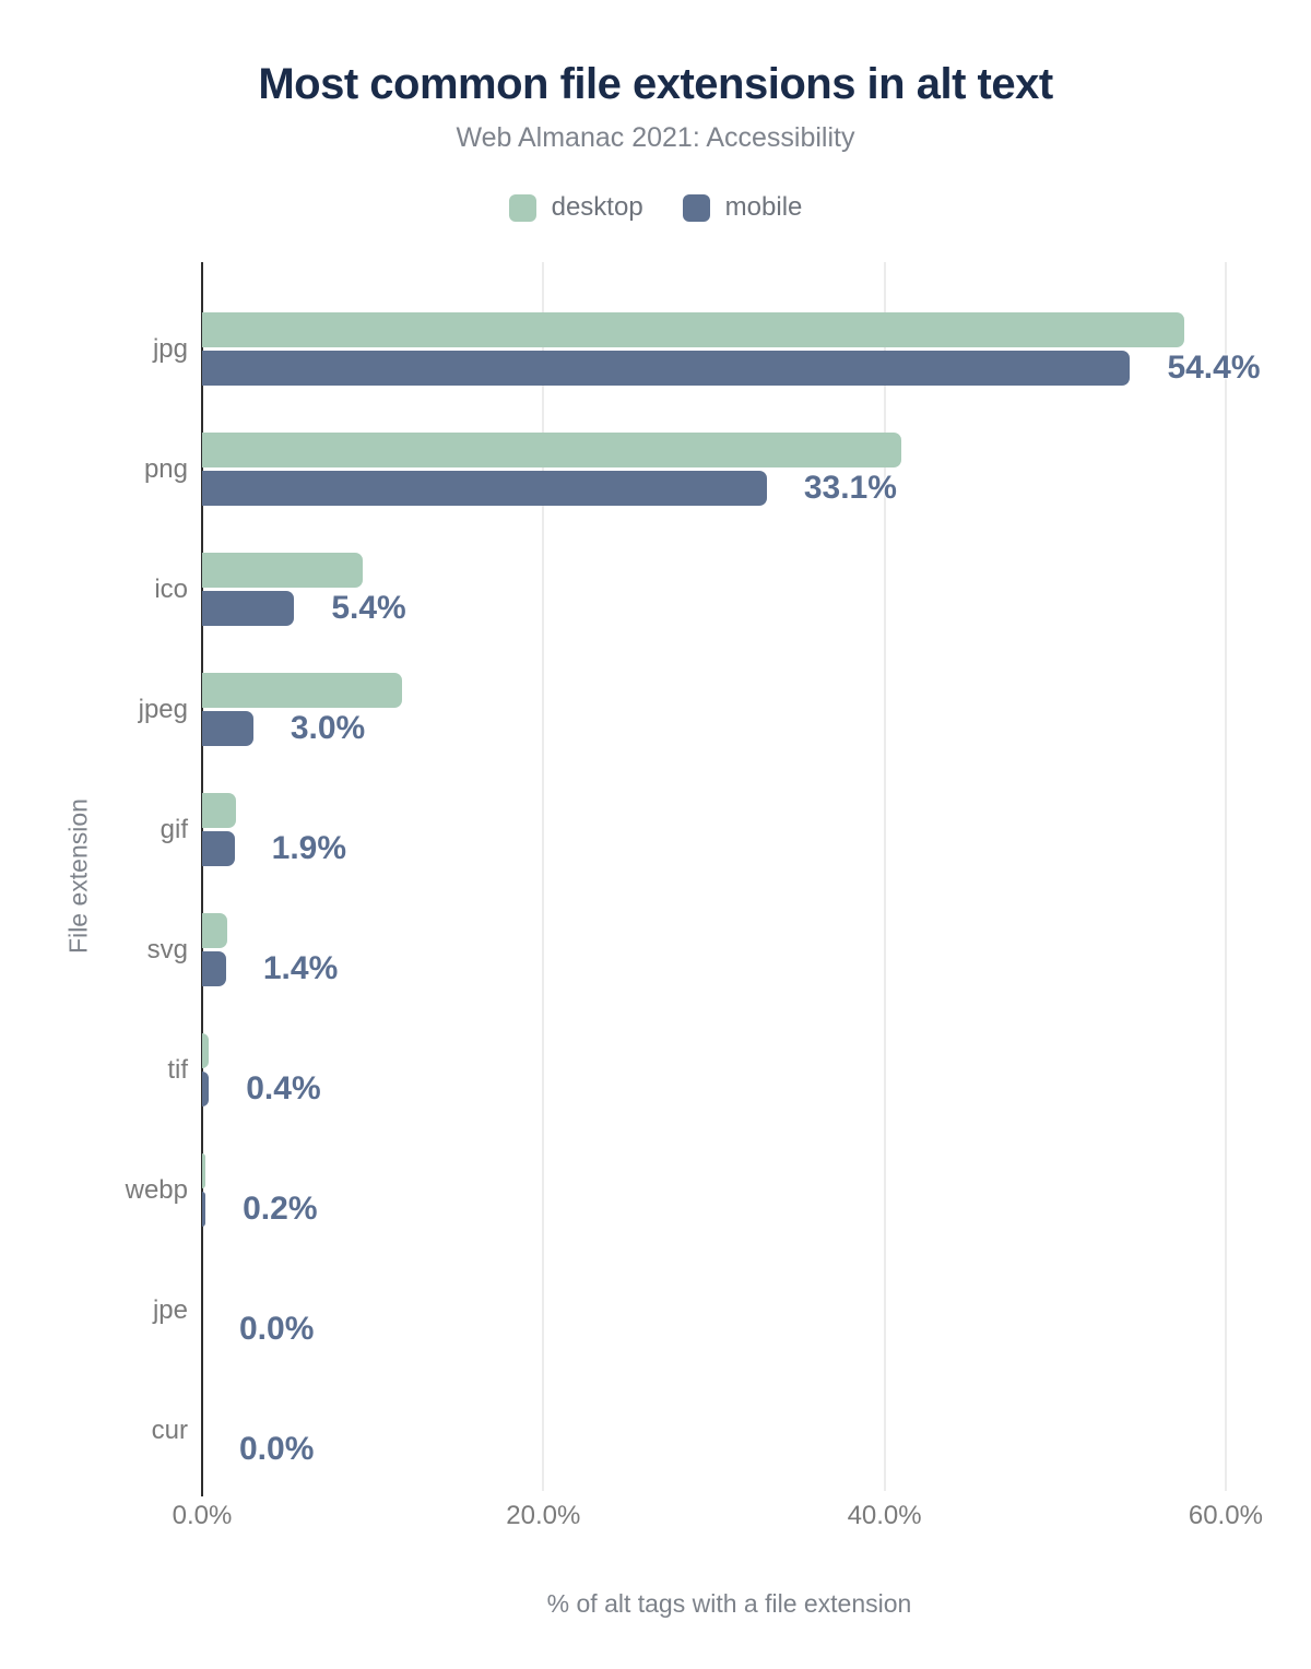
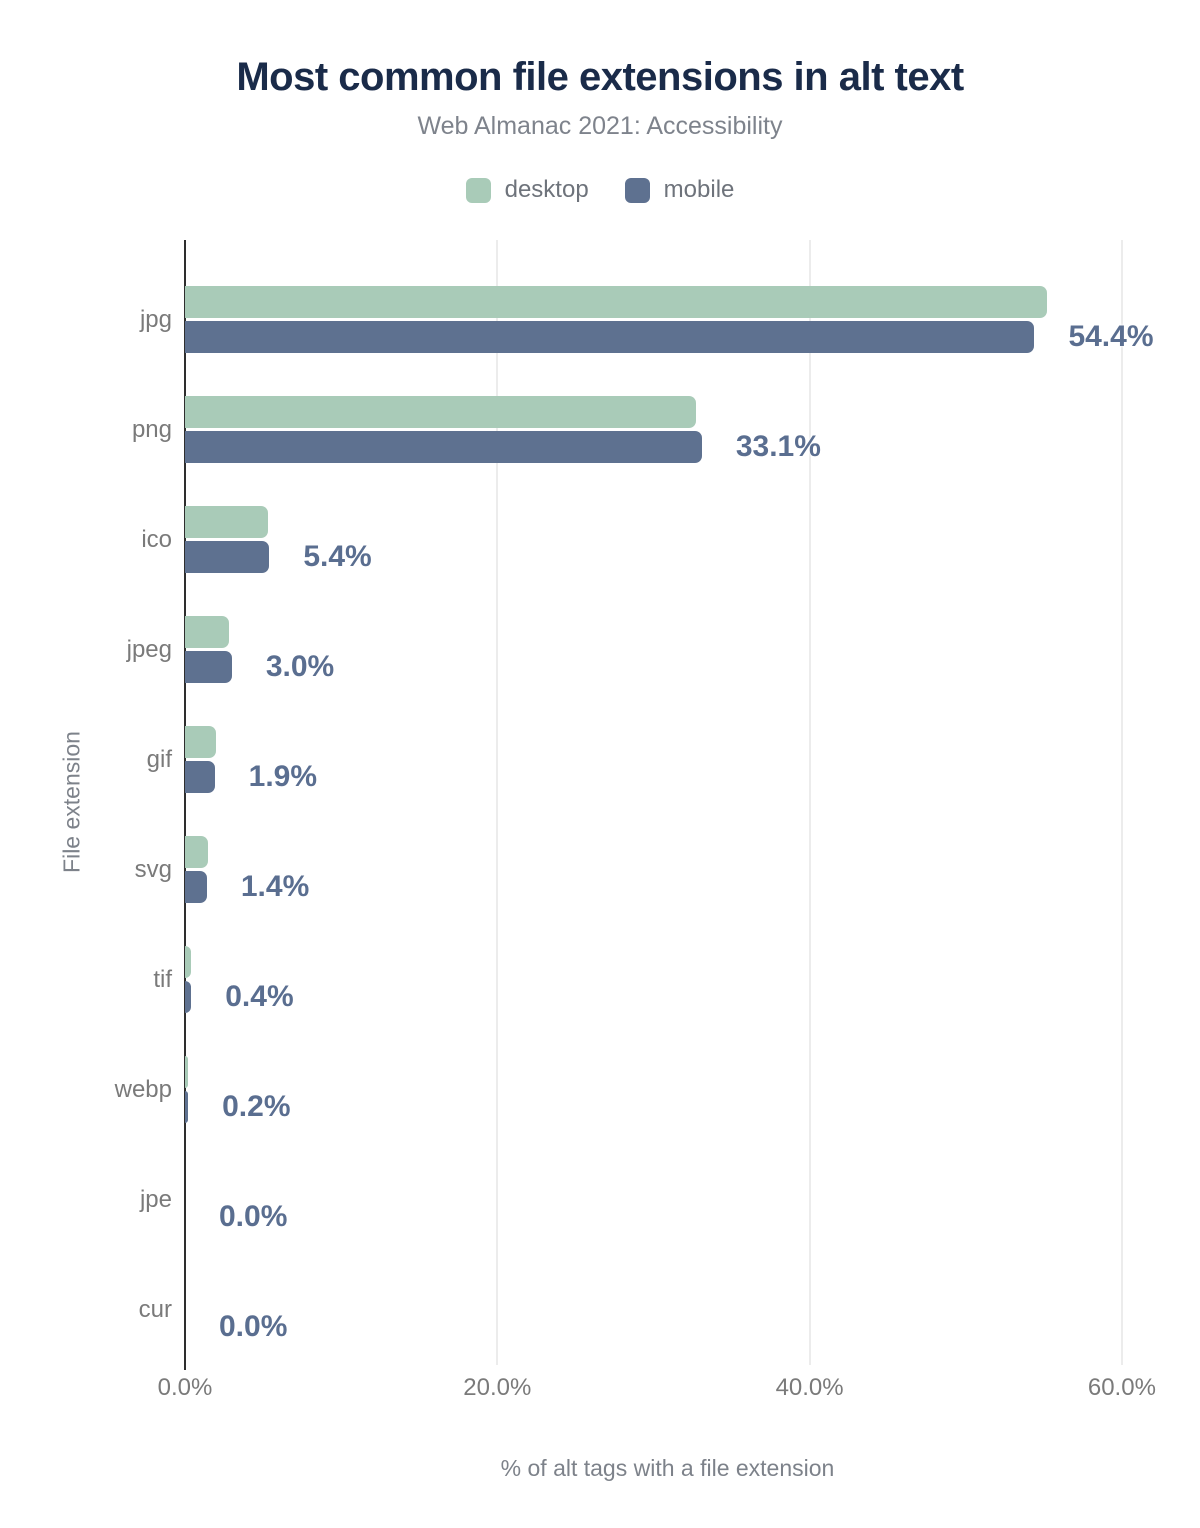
desktop/jpg: 57.6% -> 55.2%
desktop/png: 41.0% -> 32.7%
desktop/ico: 9.4% -> 5.3%
desktop/jpeg: 11.7% -> 2.8%
